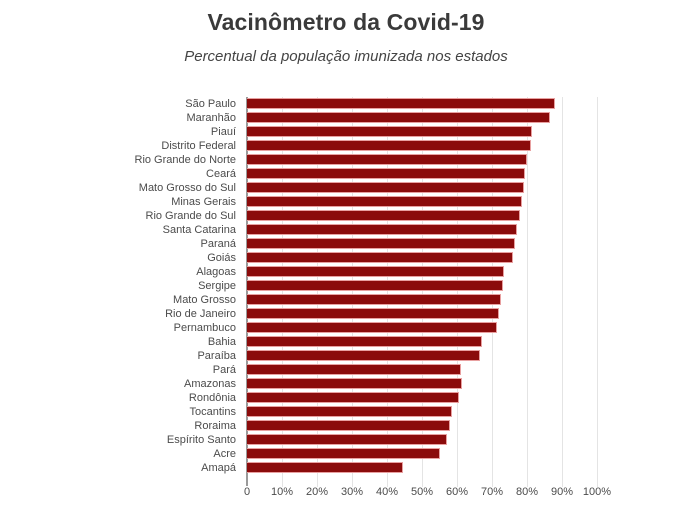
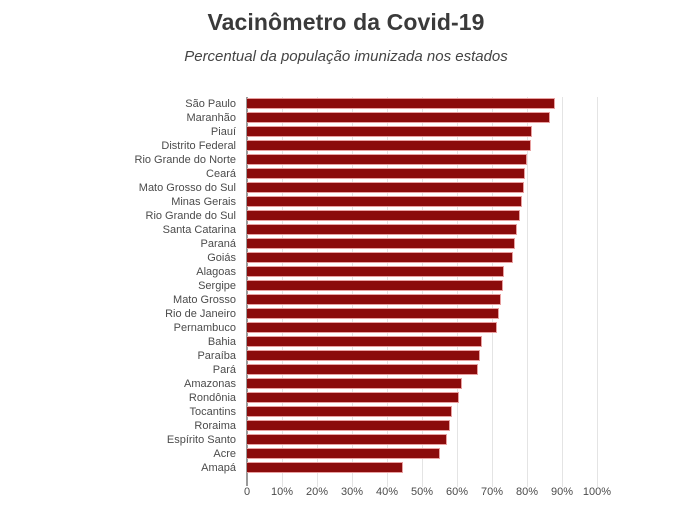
Pará: 61% -> 66%
